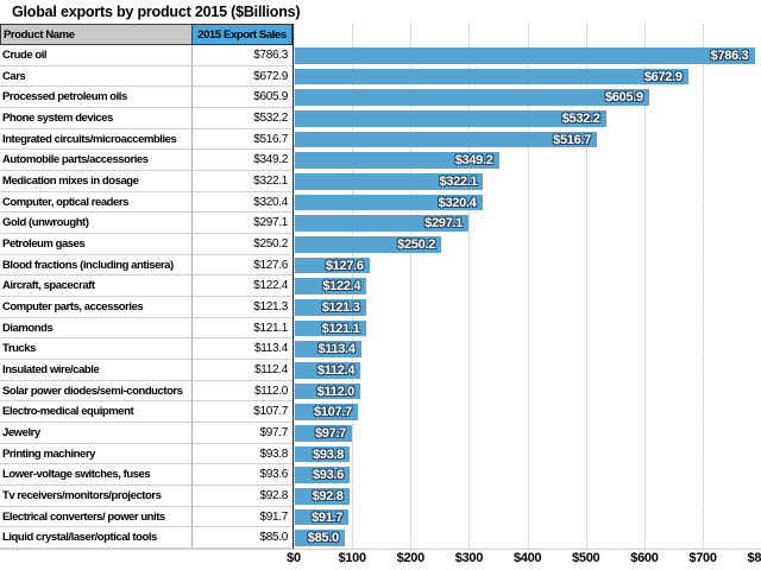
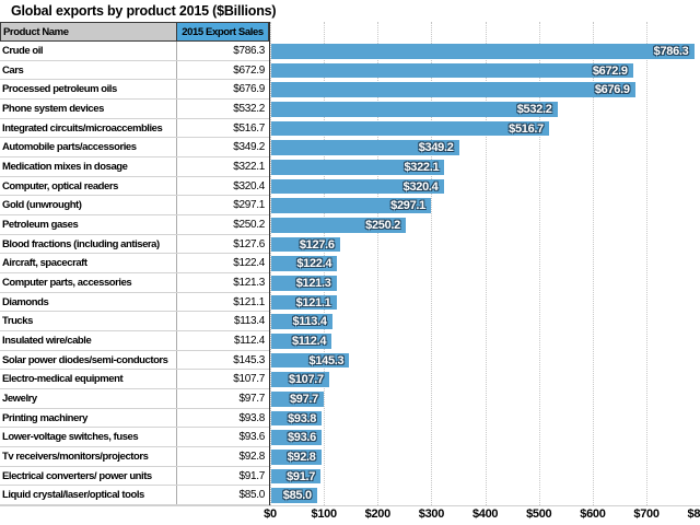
Processed petroleum oils: $605.9 -> $676.9
Solar power diodes/semi-conductors: $112.0 -> $145.3
